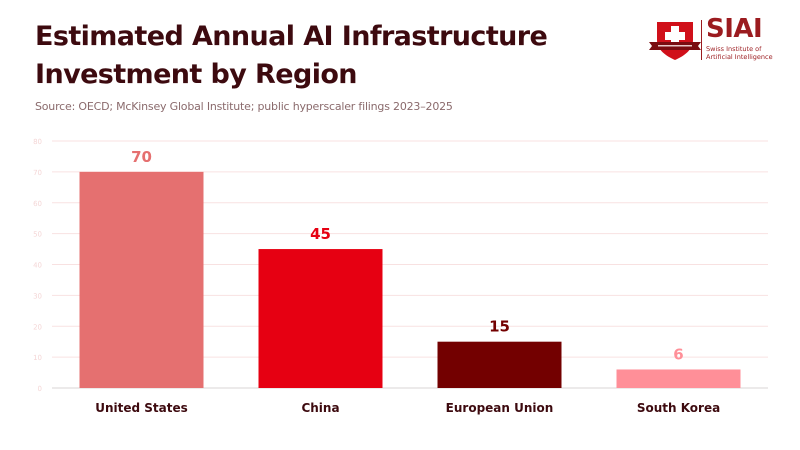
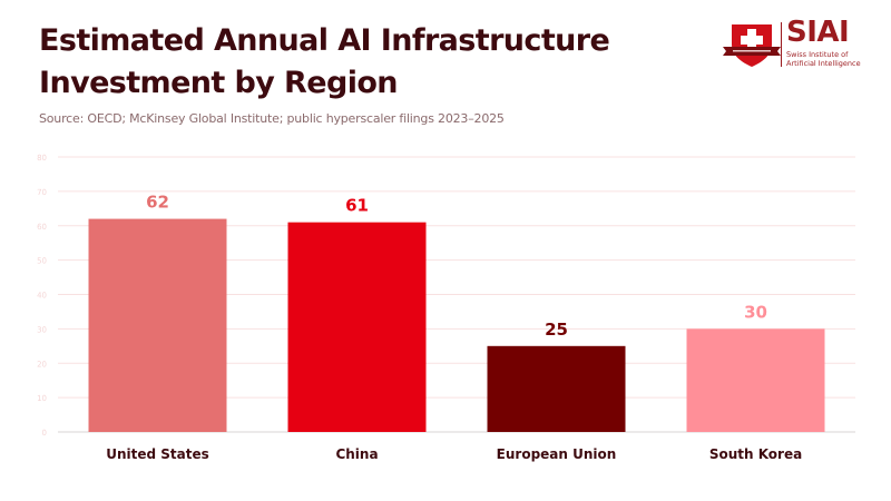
United States: 70 -> 62
China: 45 -> 61
European Union: 15 -> 25
South Korea: 6 -> 30
